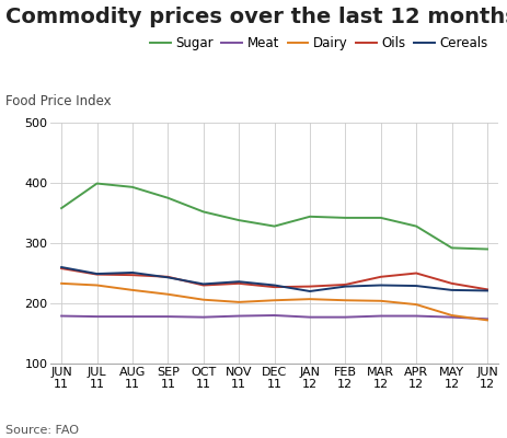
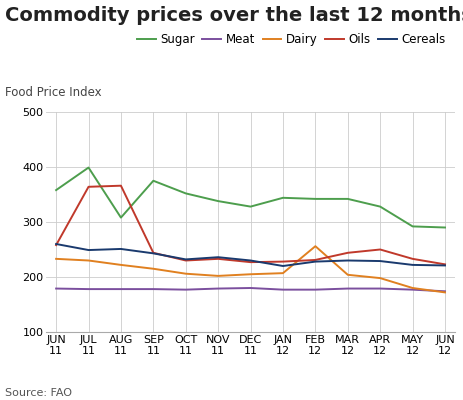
Oils/JUL 11: 248 -> 364
Sugar/AUG 11: 393 -> 308
Oils/AUG 11: 247 -> 366
Dairy/FEB 12: 205 -> 256
